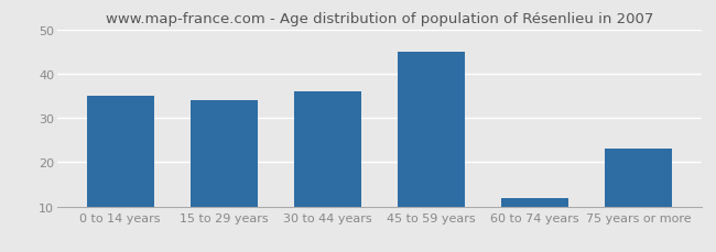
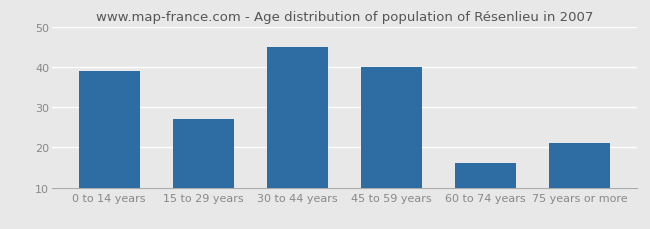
0 to 14 years: 35 -> 39
15 to 29 years: 34 -> 27
30 to 44 years: 36 -> 45
45 to 59 years: 45 -> 40
60 to 74 years: 12 -> 16
75 years or more: 23 -> 21
